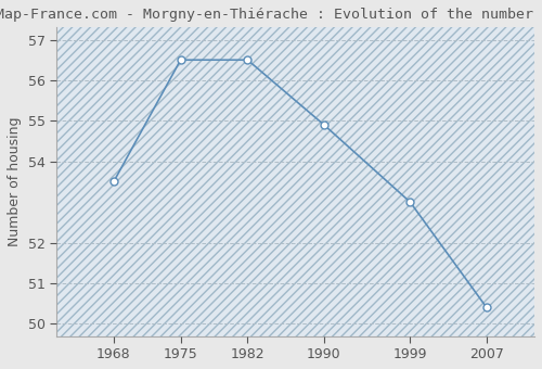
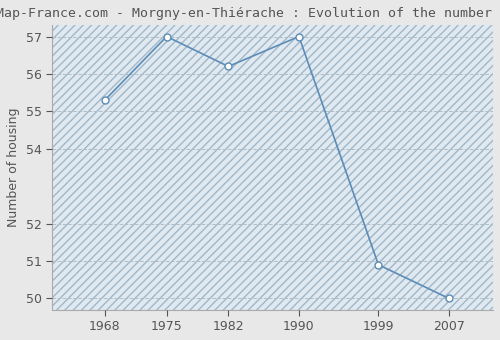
1968: 53.5 -> 55.3
1975: 56.5 -> 57.0
1982: 56.5 -> 56.2
1990: 54.9 -> 57.0
1999: 53.0 -> 50.9
2007: 50.4 -> 50.0
